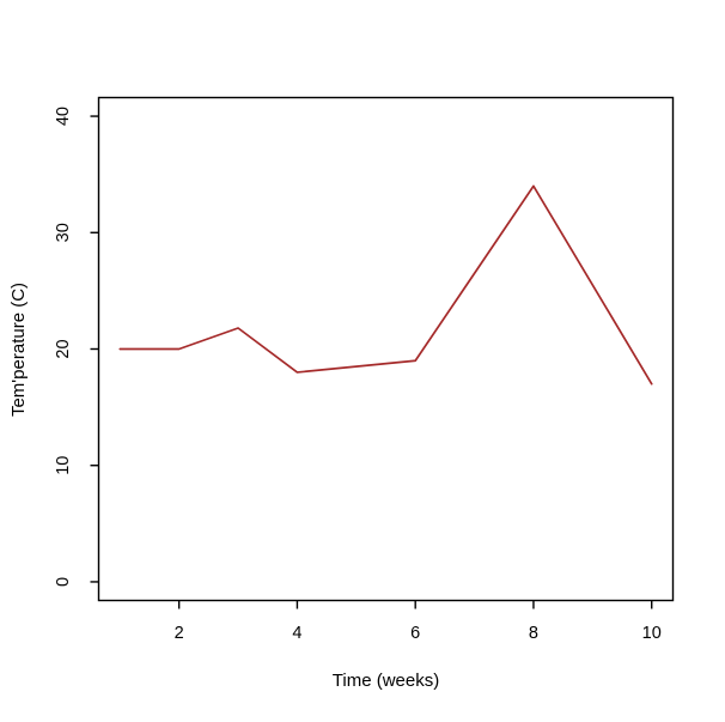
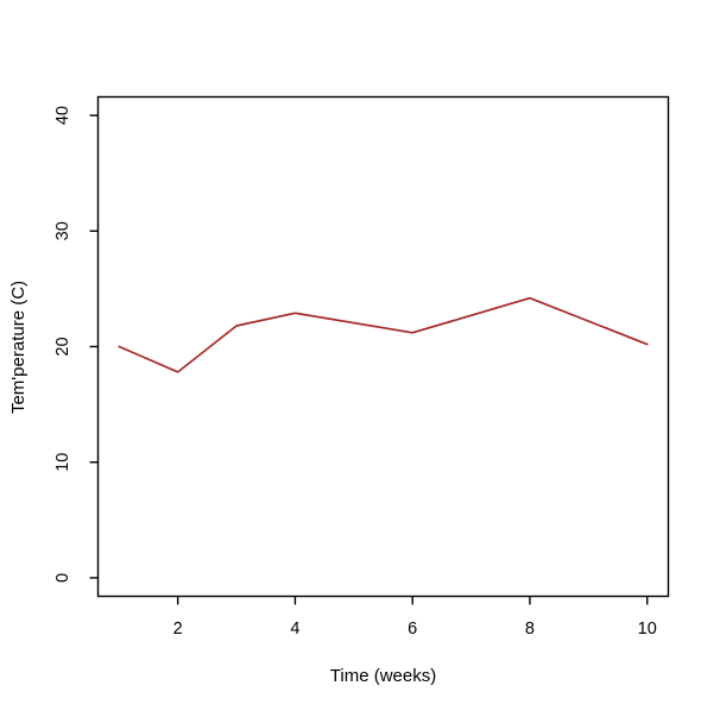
2: 20 -> 18
4: 18 -> 23
6: 19 -> 21
8: 34 -> 24
10: 17 -> 20
